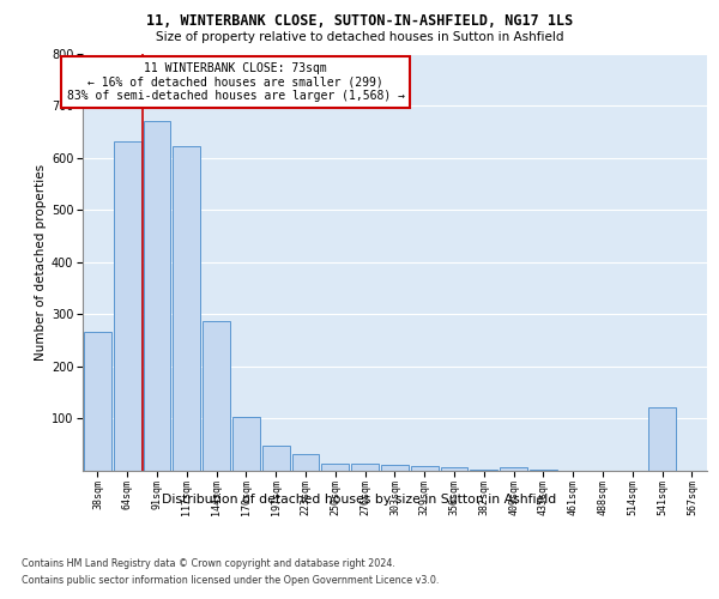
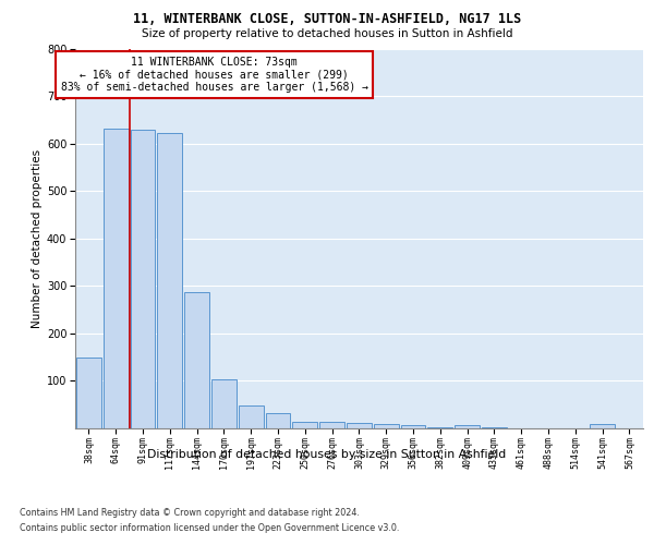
38sqm: 265 -> 148
91sqm: 670 -> 630
541sqm: 120 -> 7
